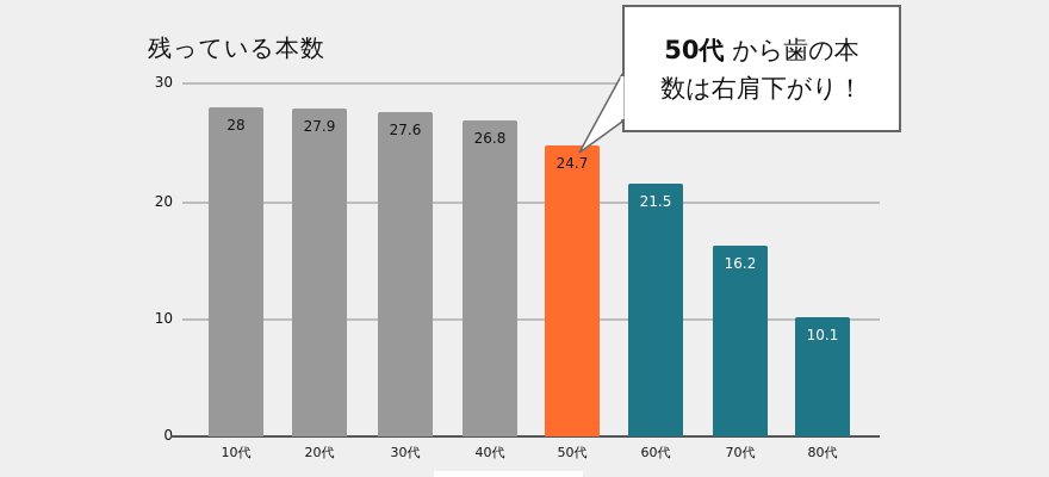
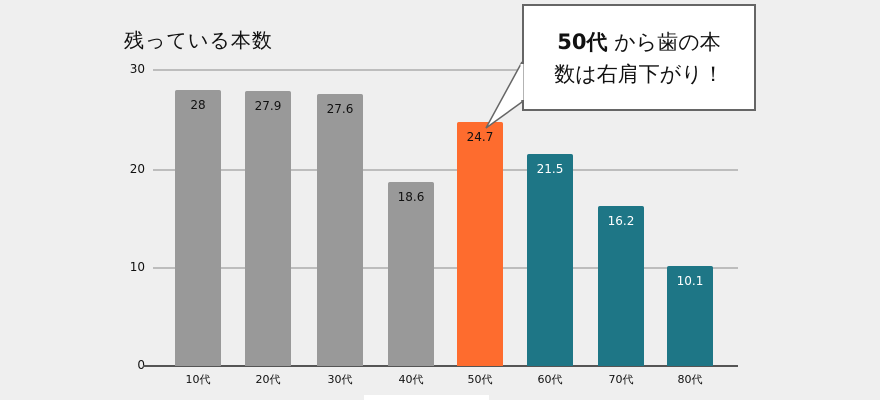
40代: 26.8 -> 18.6
